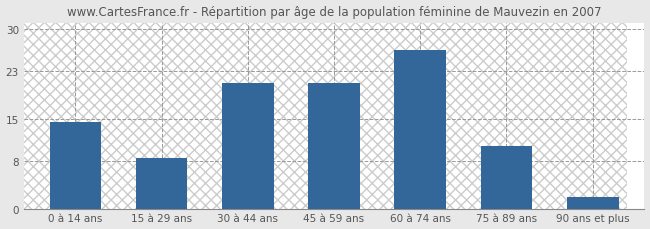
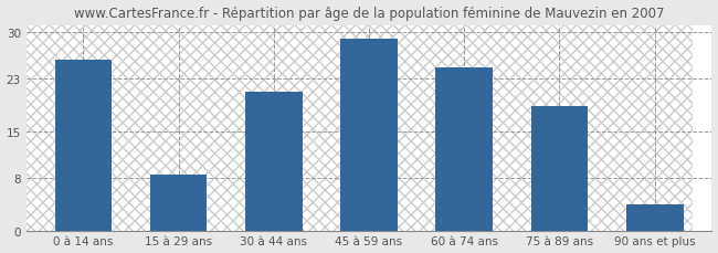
0 à 14 ans: 14.5 -> 25.8
45 à 59 ans: 21.0 -> 29.0
60 à 74 ans: 26.5 -> 24.6
75 à 89 ans: 10.5 -> 18.8
90 ans et plus: 2.0 -> 4.0
